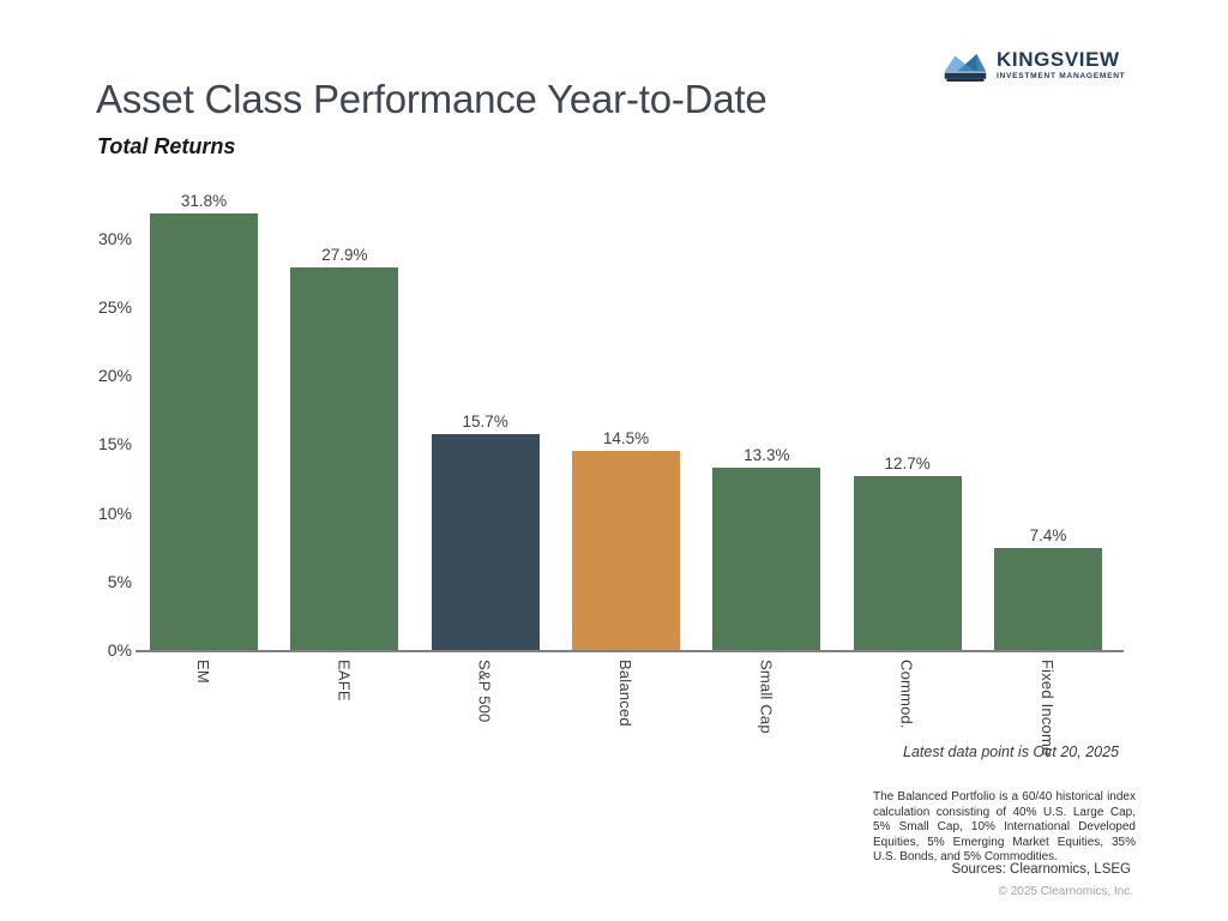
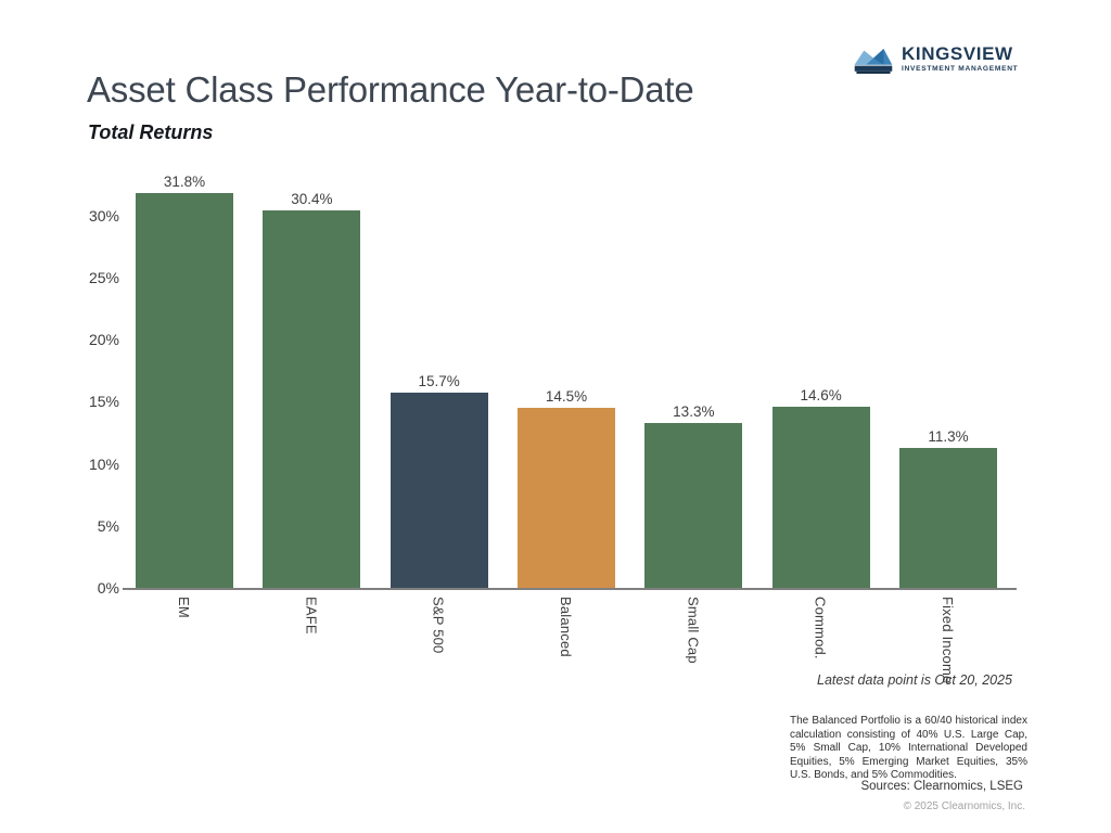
EAFE: 27.9% -> 30.4%
Commod.: 12.7% -> 14.6%
Fixed Income: 7.4% -> 11.3%
